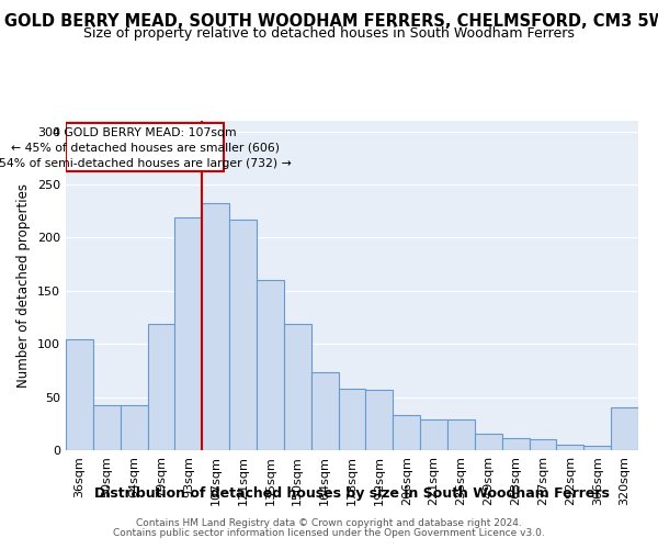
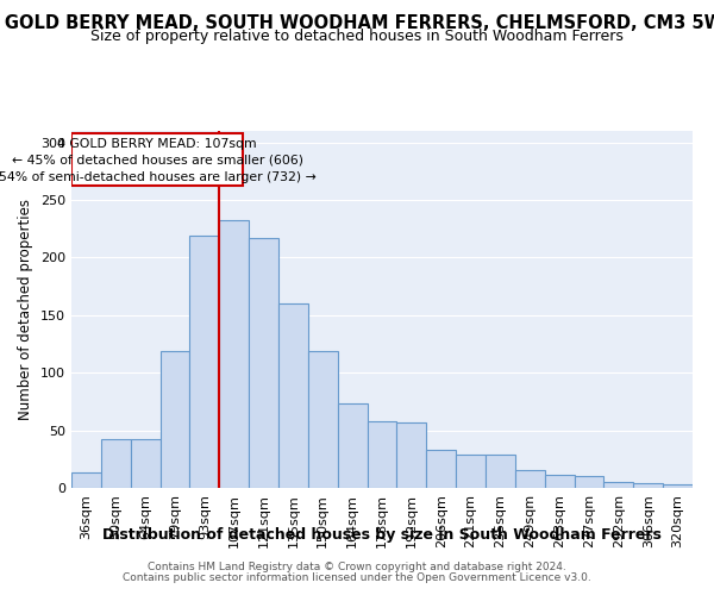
36sqm: 104 -> 13
320sqm: 40 -> 3
